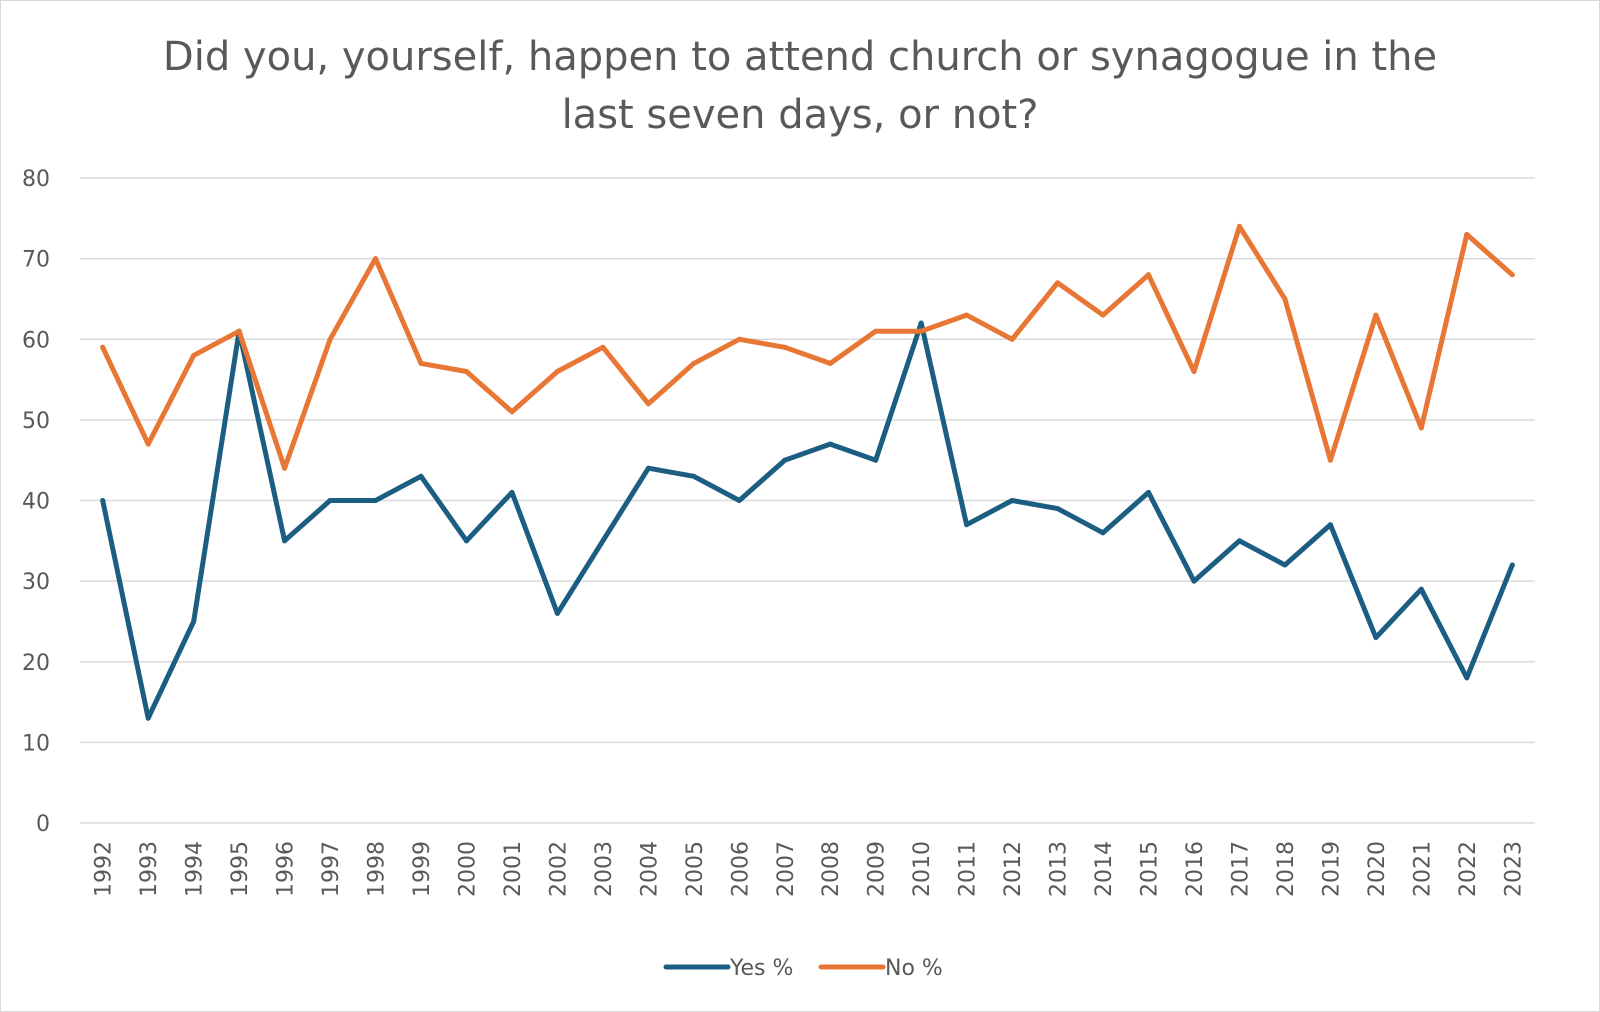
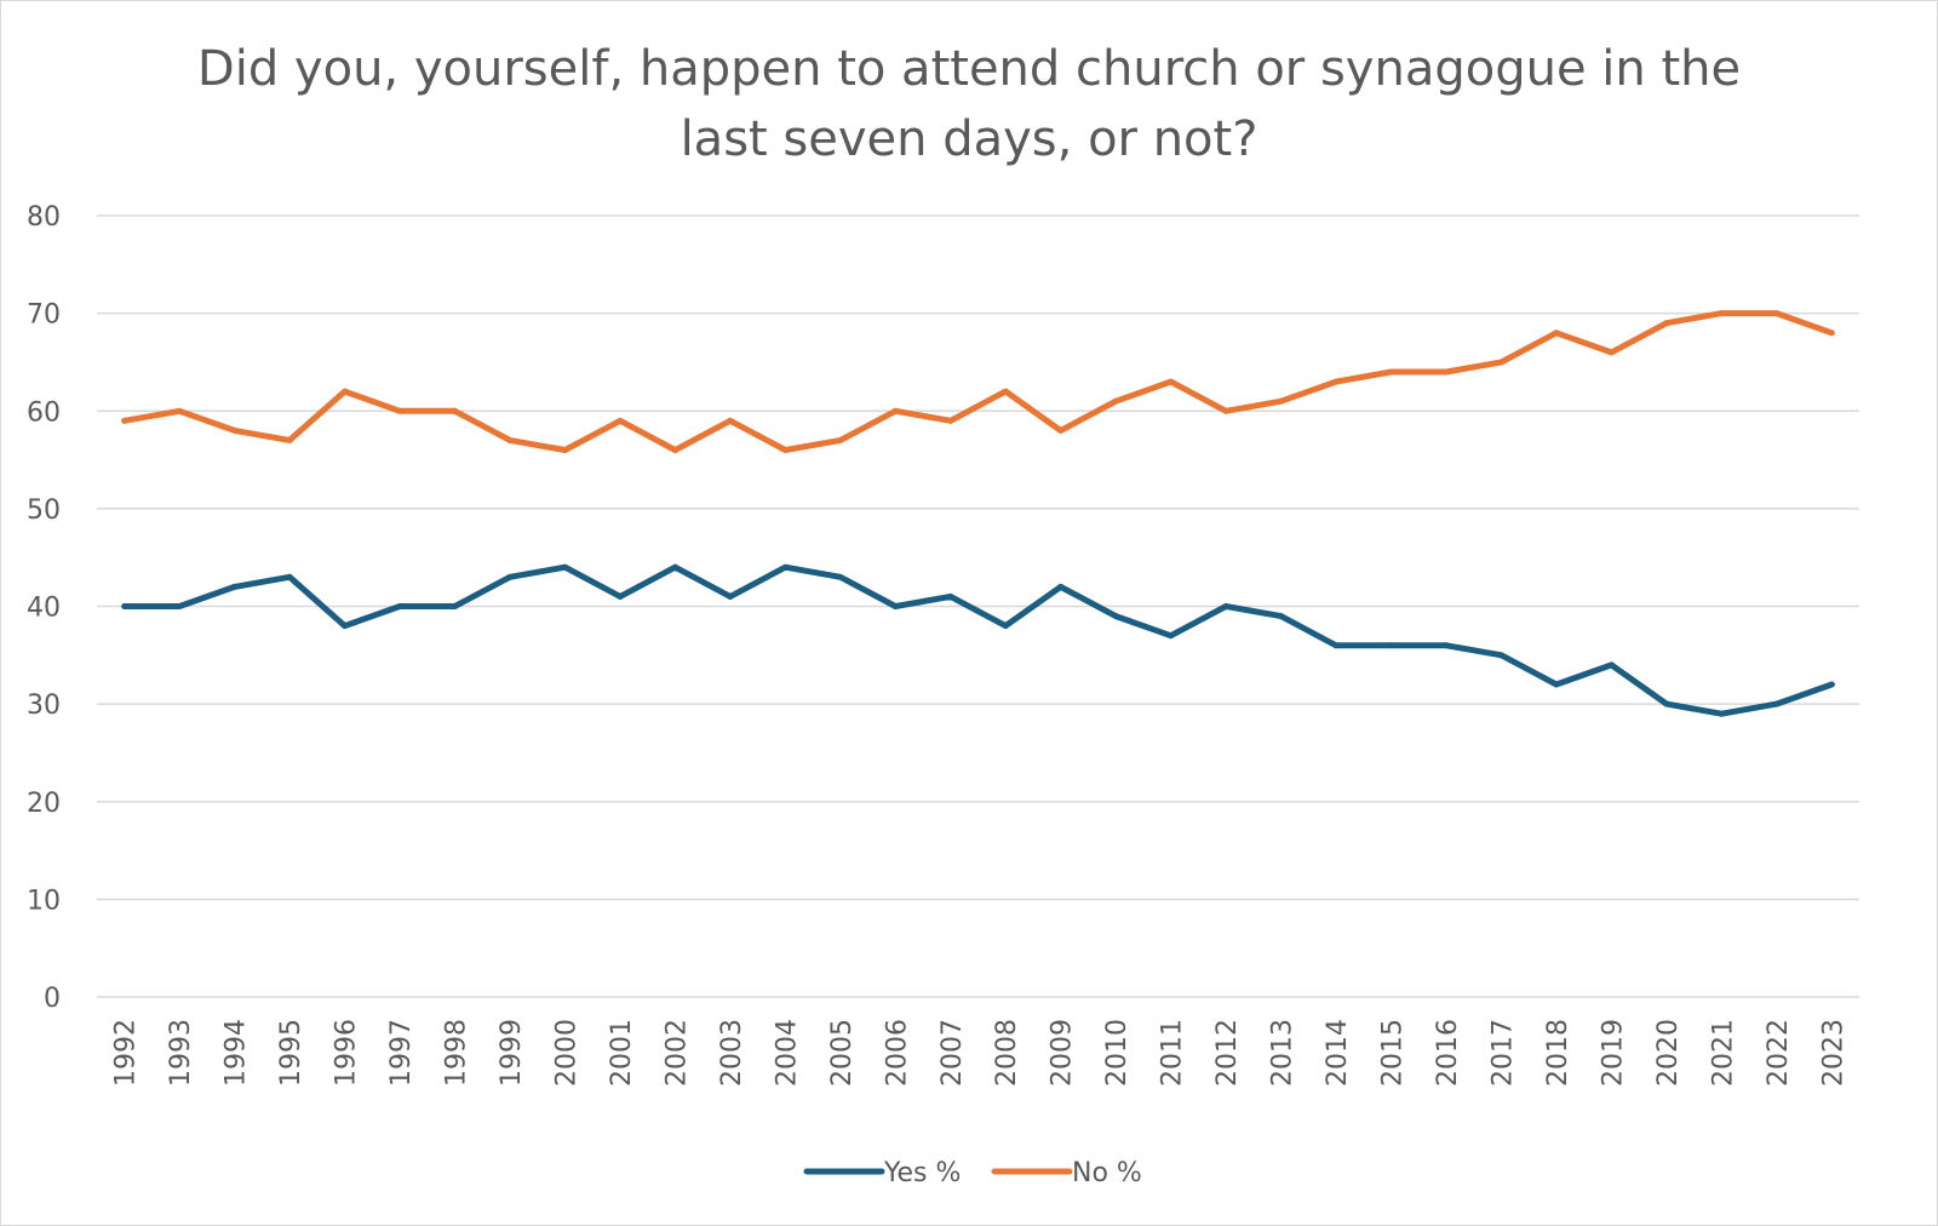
Yes %/1993: 13 -> 40
No %/1993: 47 -> 60
Yes %/1994: 25 -> 42
Yes %/1995: 61 -> 43
No %/1995: 61 -> 57
Yes %/1996: 35 -> 38
No %/1996: 44 -> 62
No %/1998: 70 -> 60
Yes %/2000: 35 -> 44
No %/2001: 51 -> 59
Yes %/2002: 26 -> 44
Yes %/2003: 35 -> 41
No %/2004: 52 -> 56
Yes %/2007: 45 -> 41
Yes %/2008: 47 -> 38
No %/2008: 57 -> 62
Yes %/2009: 45 -> 42
No %/2009: 61 -> 58
Yes %/2010: 62 -> 39
No %/2013: 67 -> 61
Yes %/2015: 41 -> 36
No %/2015: 68 -> 64
Yes %/2016: 30 -> 36
No %/2016: 56 -> 64
No %/2017: 74 -> 65
No %/2018: 65 -> 68
Yes %/2019: 37 -> 34
No %/2019: 45 -> 66
Yes %/2020: 23 -> 30
No %/2020: 63 -> 69
No %/2021: 49 -> 70
Yes %/2022: 18 -> 30
No %/2022: 73 -> 70
